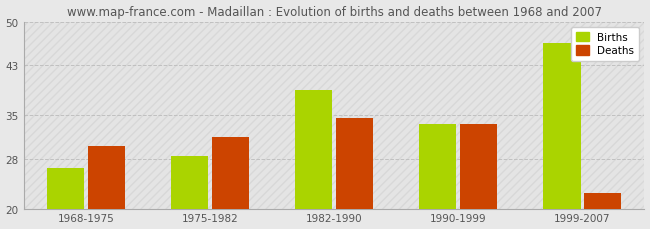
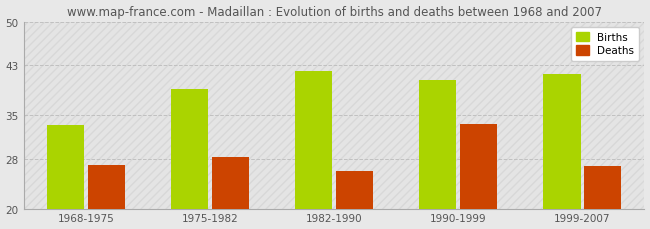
Births/1968-1975: 26.5 -> 33.4
Deaths/1968-1975: 30.0 -> 27.0
Births/1975-1982: 28.5 -> 39.2
Deaths/1975-1982: 31.5 -> 28.2
Births/1982-1990: 39.0 -> 42.0
Deaths/1982-1990: 34.5 -> 26.0
Births/1990-1999: 33.5 -> 40.6
Births/1999-2007: 46.5 -> 41.6
Deaths/1999-2007: 22.5 -> 26.8
